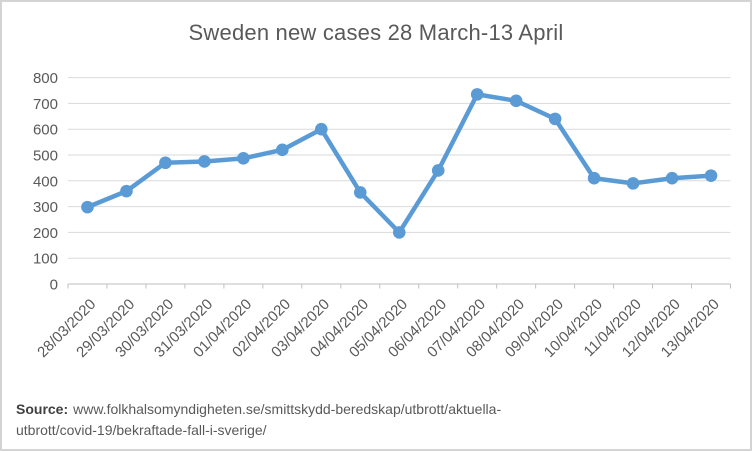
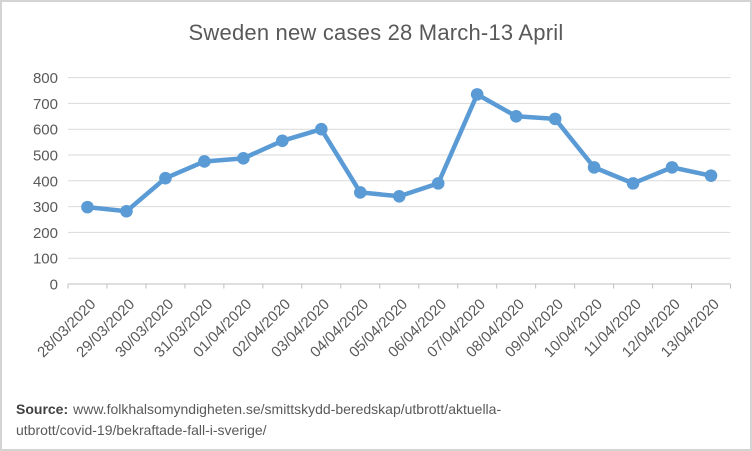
29/03/2020: 360 -> 280
30/03/2020: 470 -> 410
02/04/2020: 520 -> 560
05/04/2020: 200 -> 340
06/04/2020: 440 -> 390
08/04/2020: 710 -> 650
10/04/2020: 410 -> 450
12/04/2020: 410 -> 450
